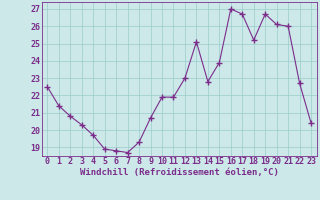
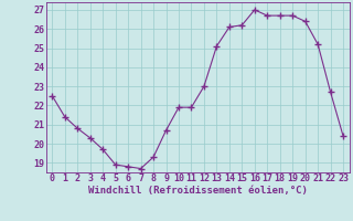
14: 22.8 -> 26.1
15: 23.9 -> 26.2
18: 25.2 -> 26.7
20: 26.1 -> 26.4
21: 26.0 -> 25.2
